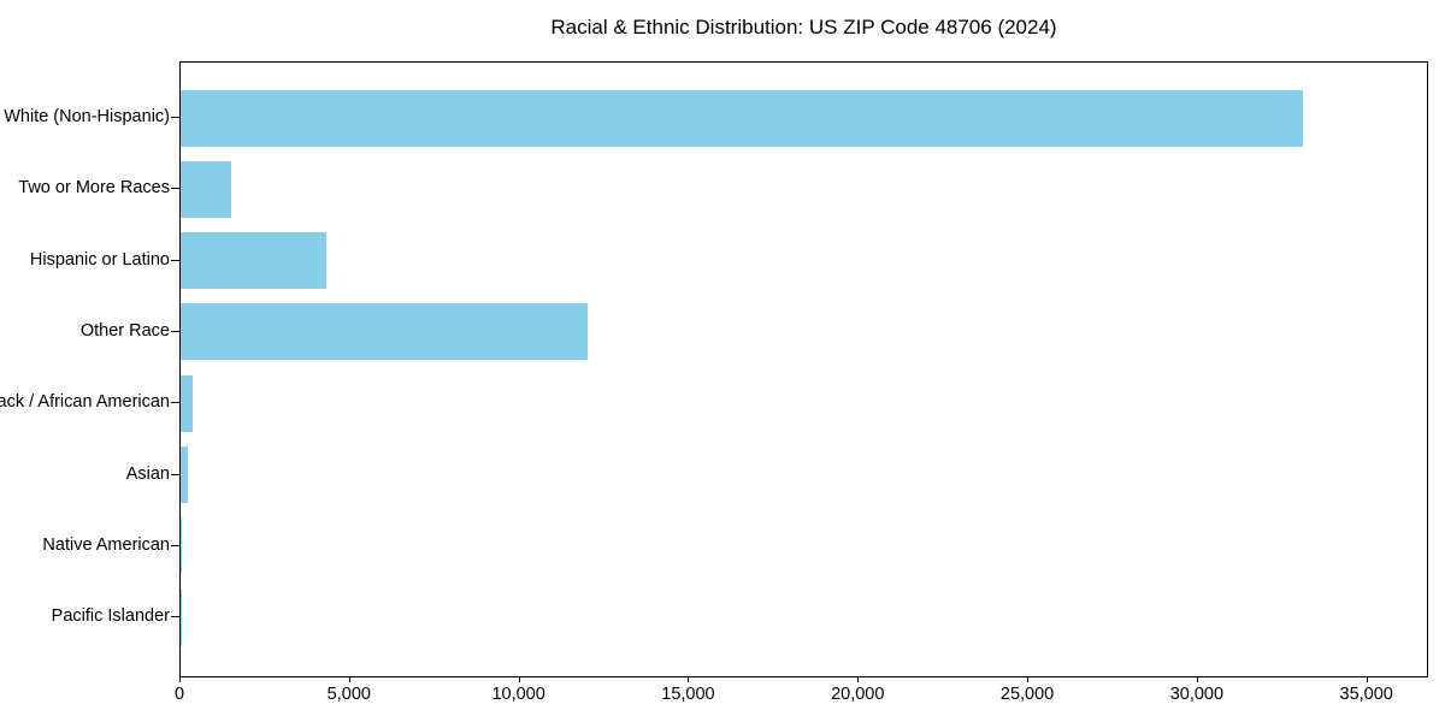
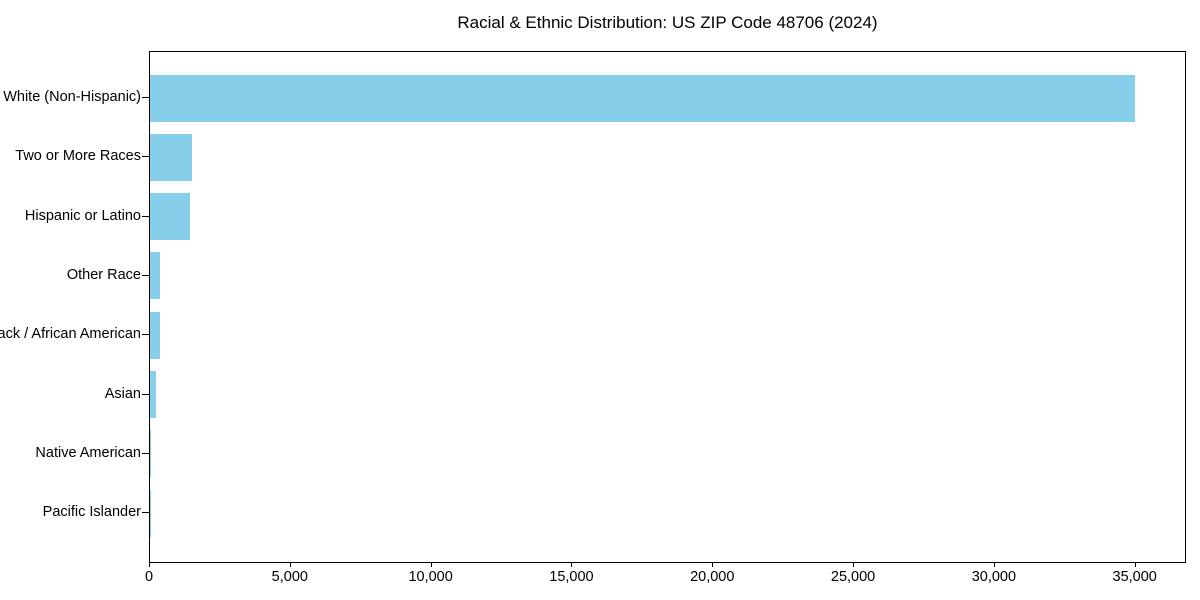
White (Non-Hispanic): 33100 -> 35000
Hispanic or Latino: 4300 -> 1400
Other Race: 12000 -> 400
